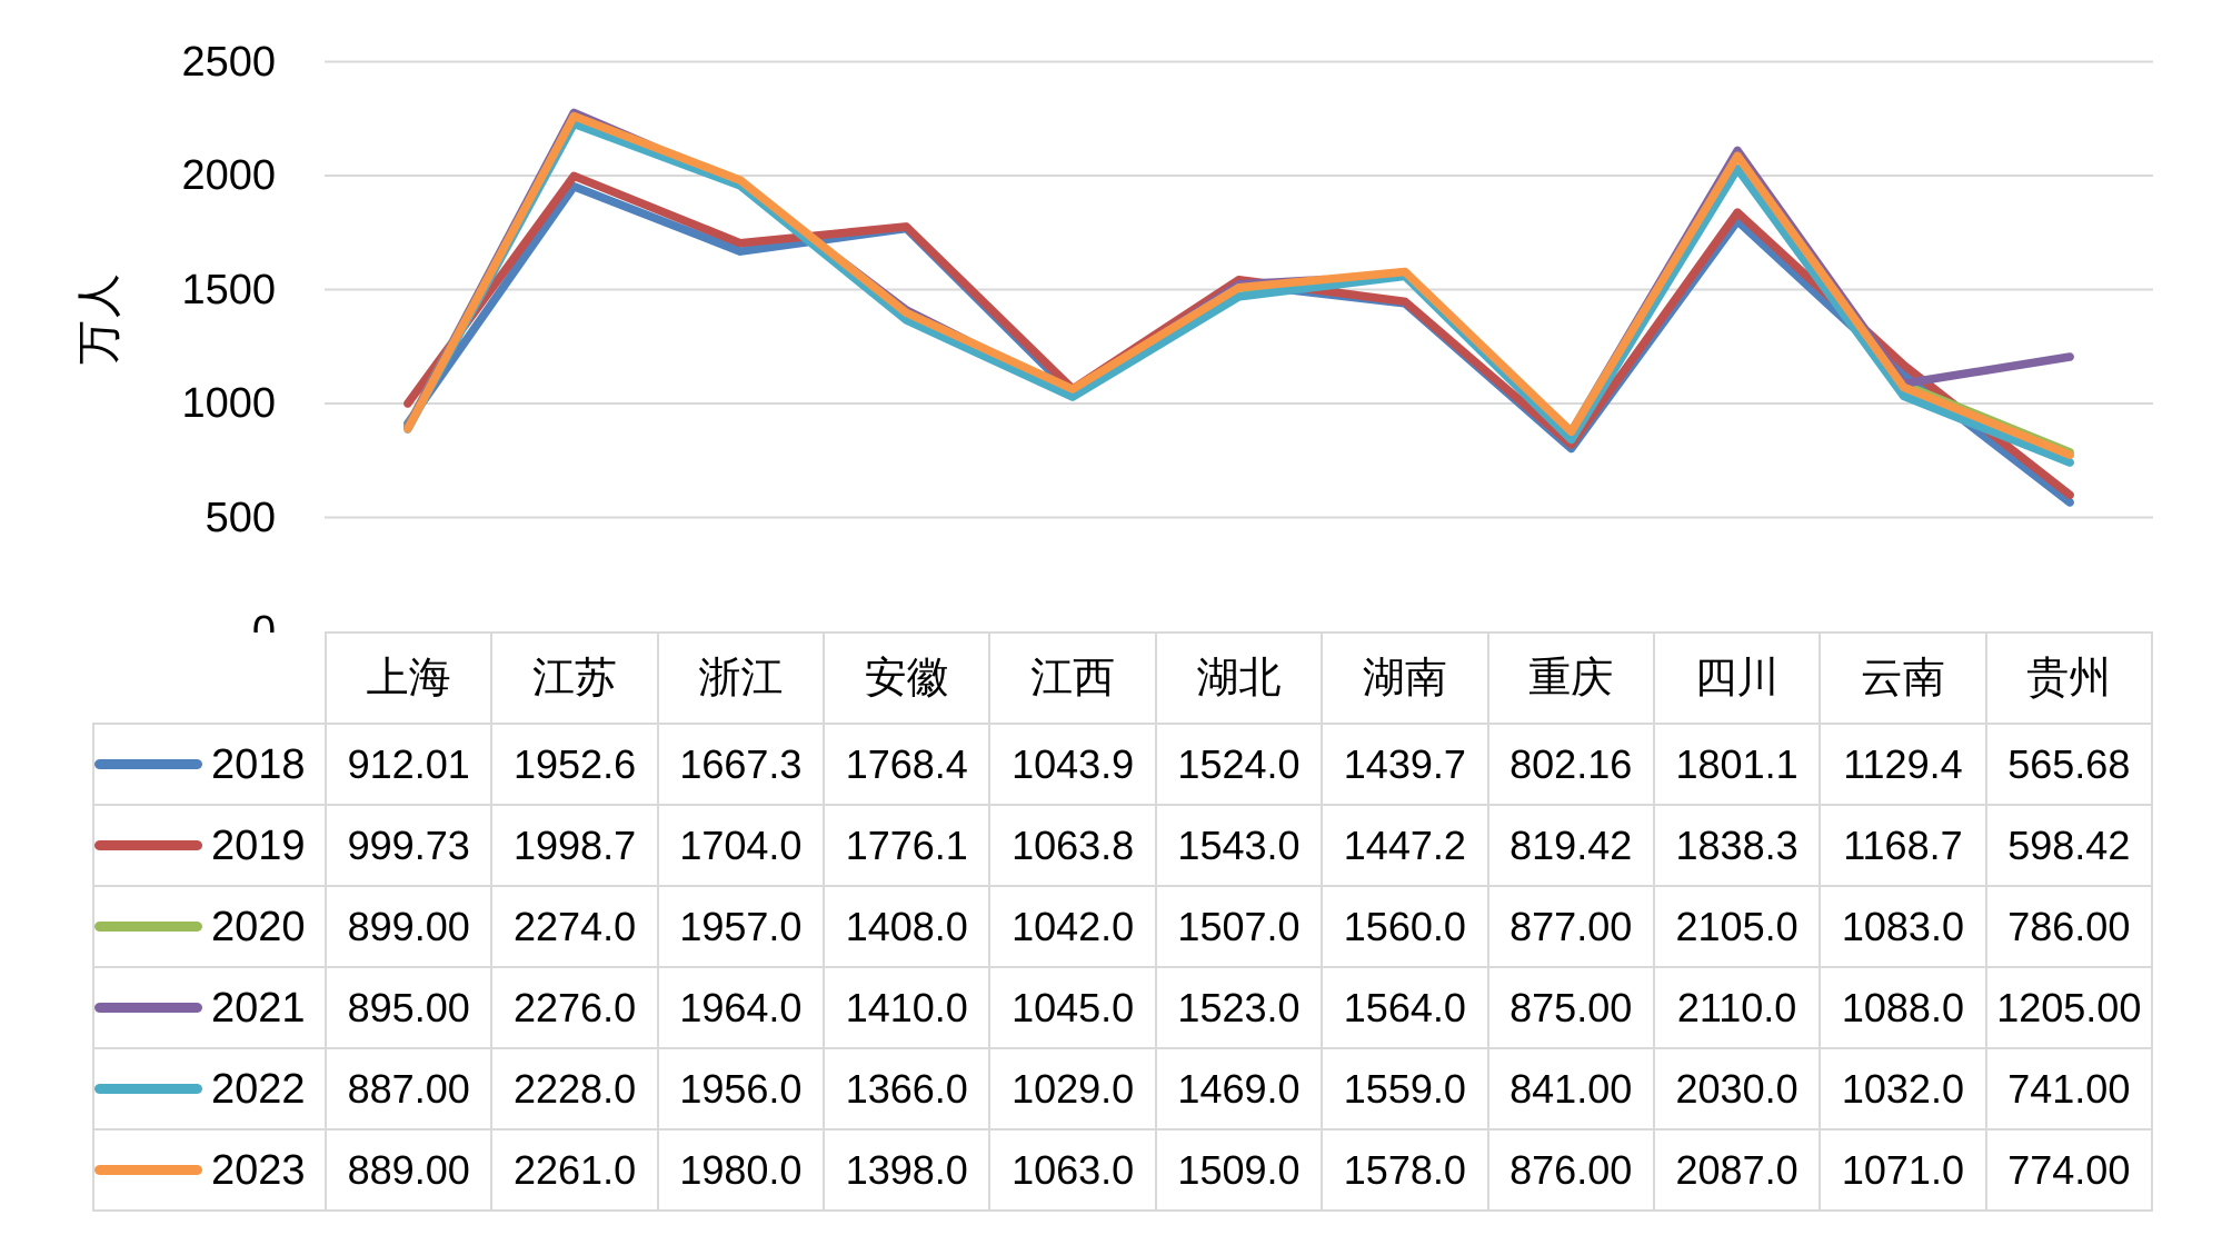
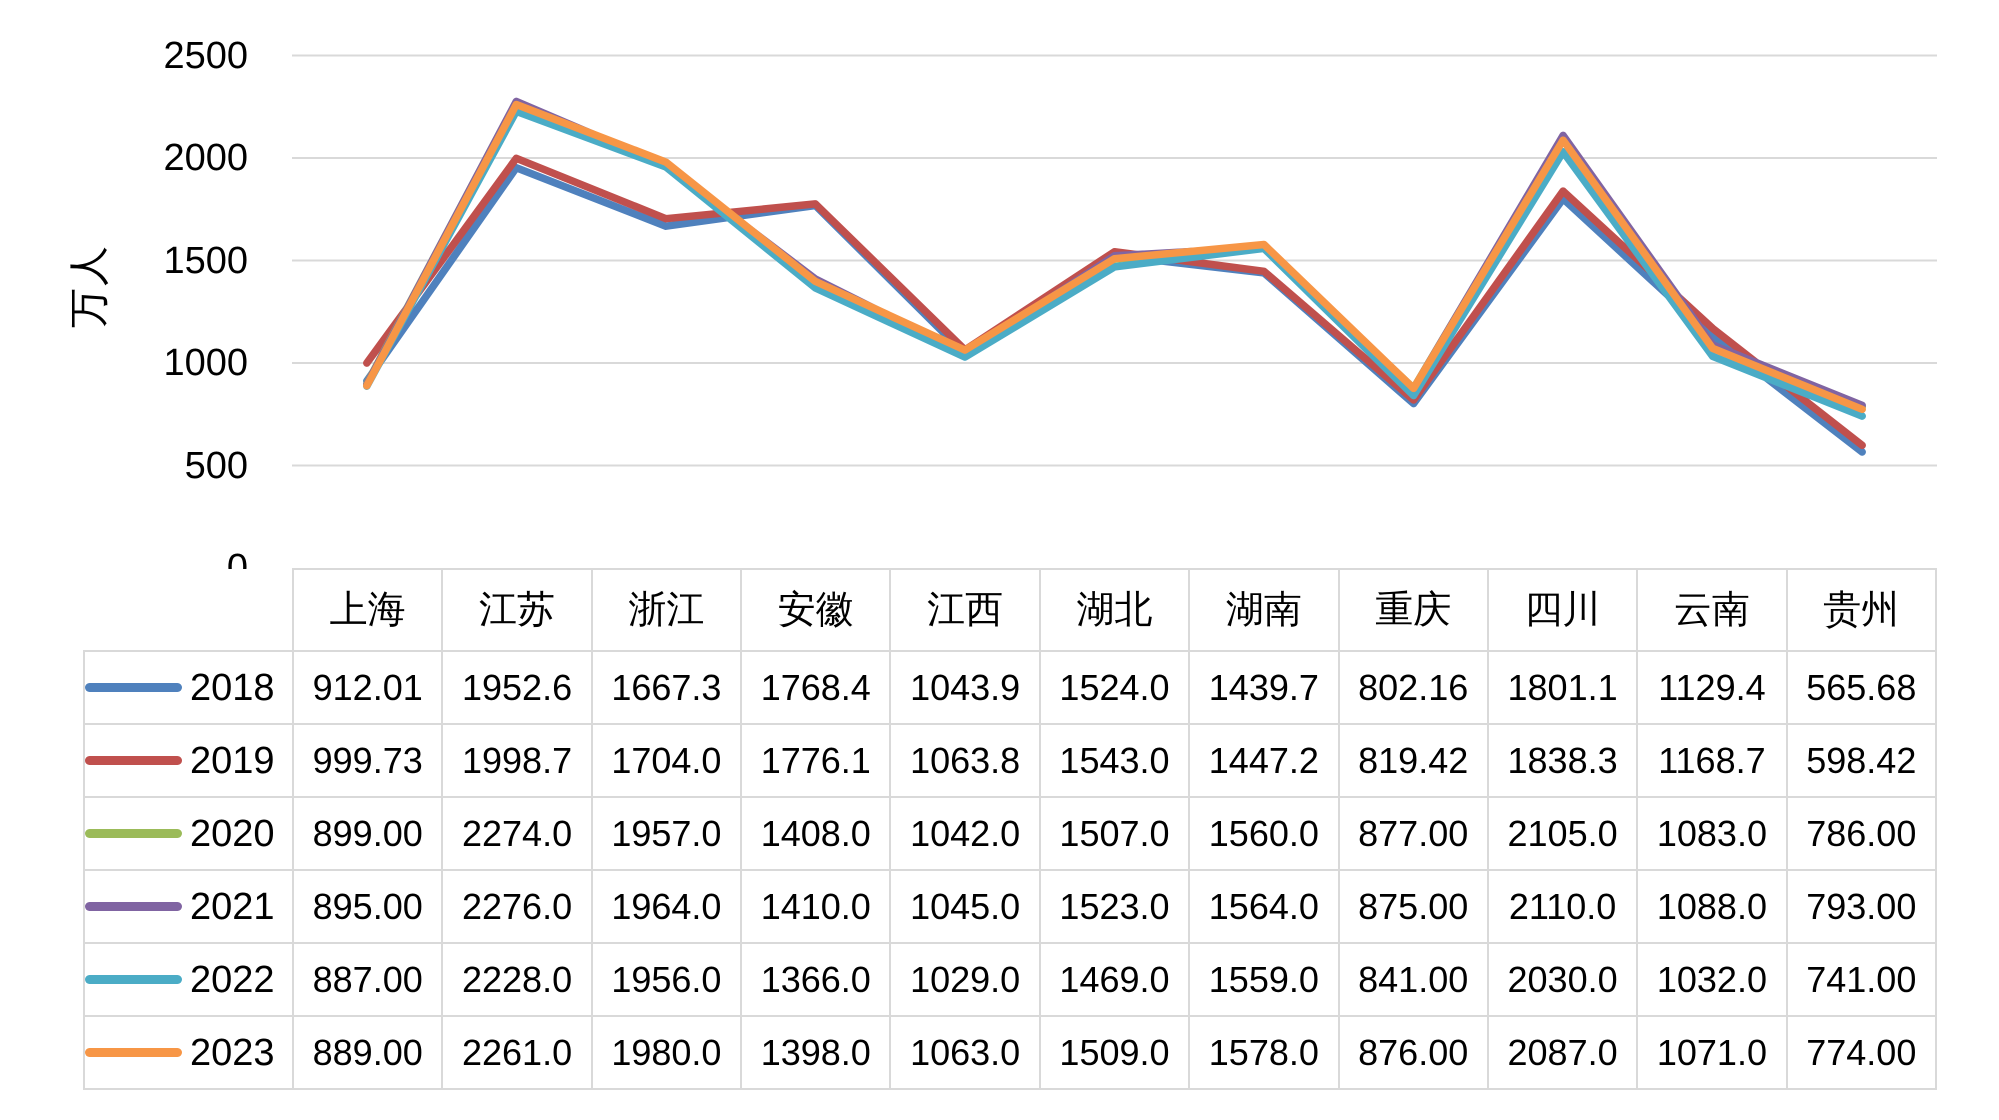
2021/贵州: 1205.00 -> 793.00
